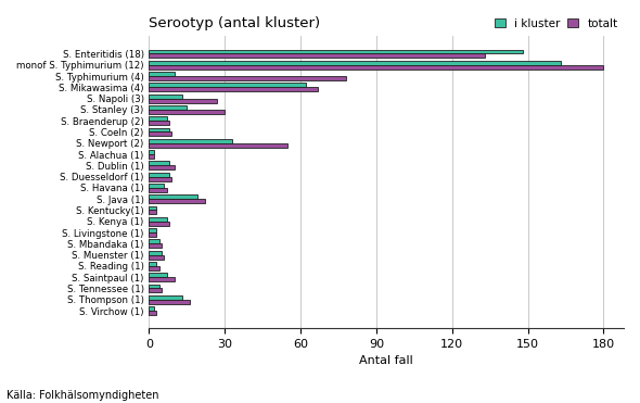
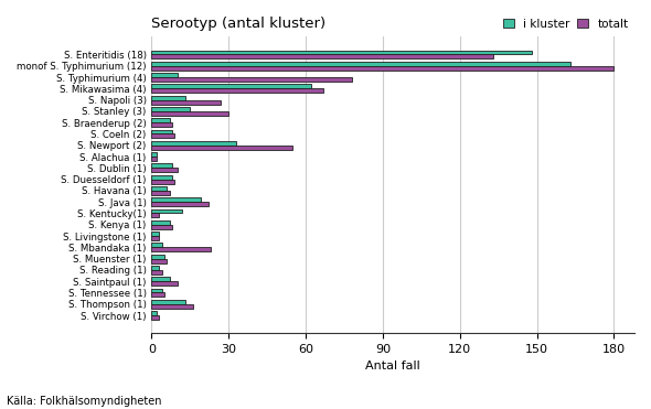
i kluster/S. Kentucky(1): 3 -> 12
totalt/S. Mbandaka (1): 5 -> 23
